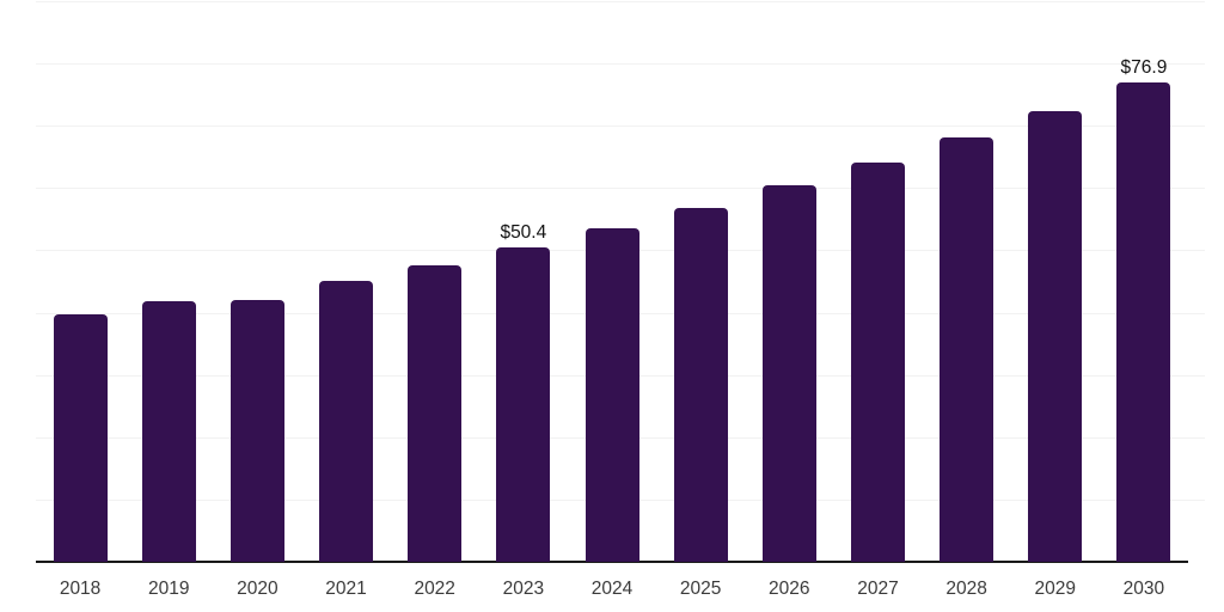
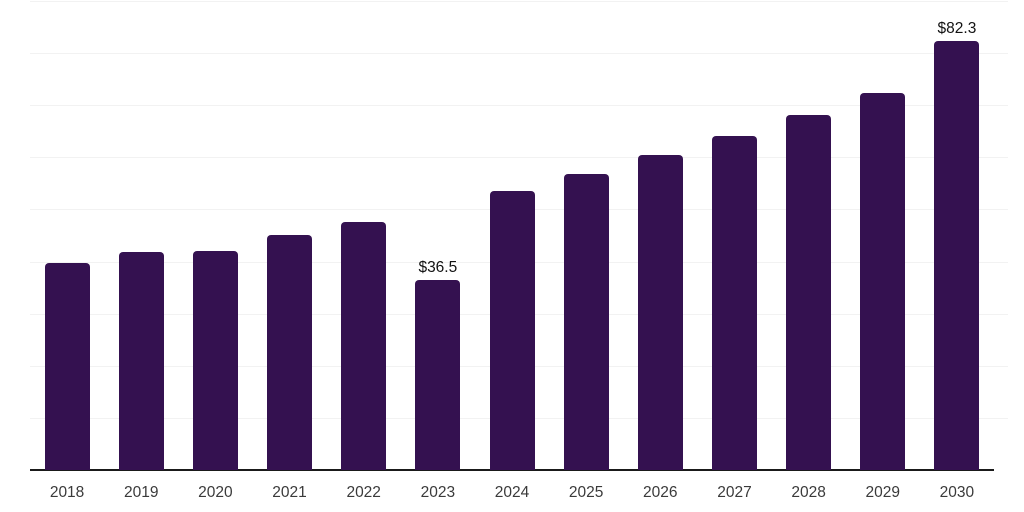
2023: $50.4 -> $36.5
2030: $76.9 -> $82.3
